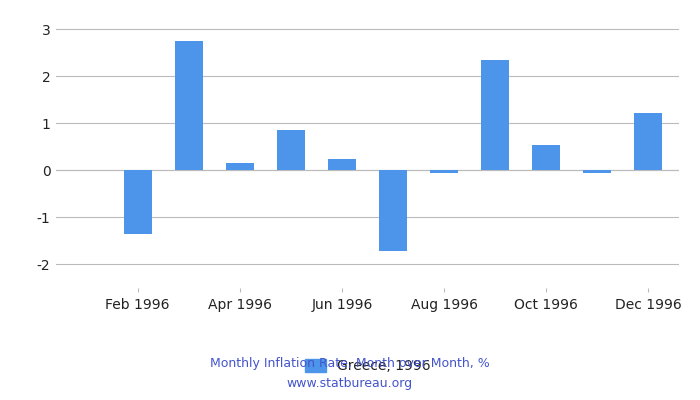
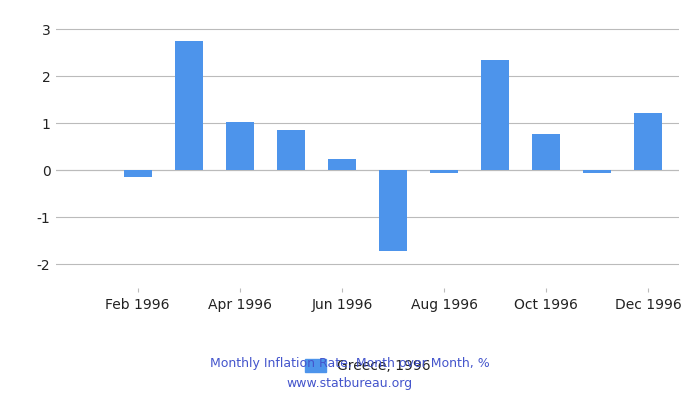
Feb 1996: -1.35 -> -0.13
Apr 1996: 0.15 -> 1.03
Oct 1996: 0.55 -> 0.77
